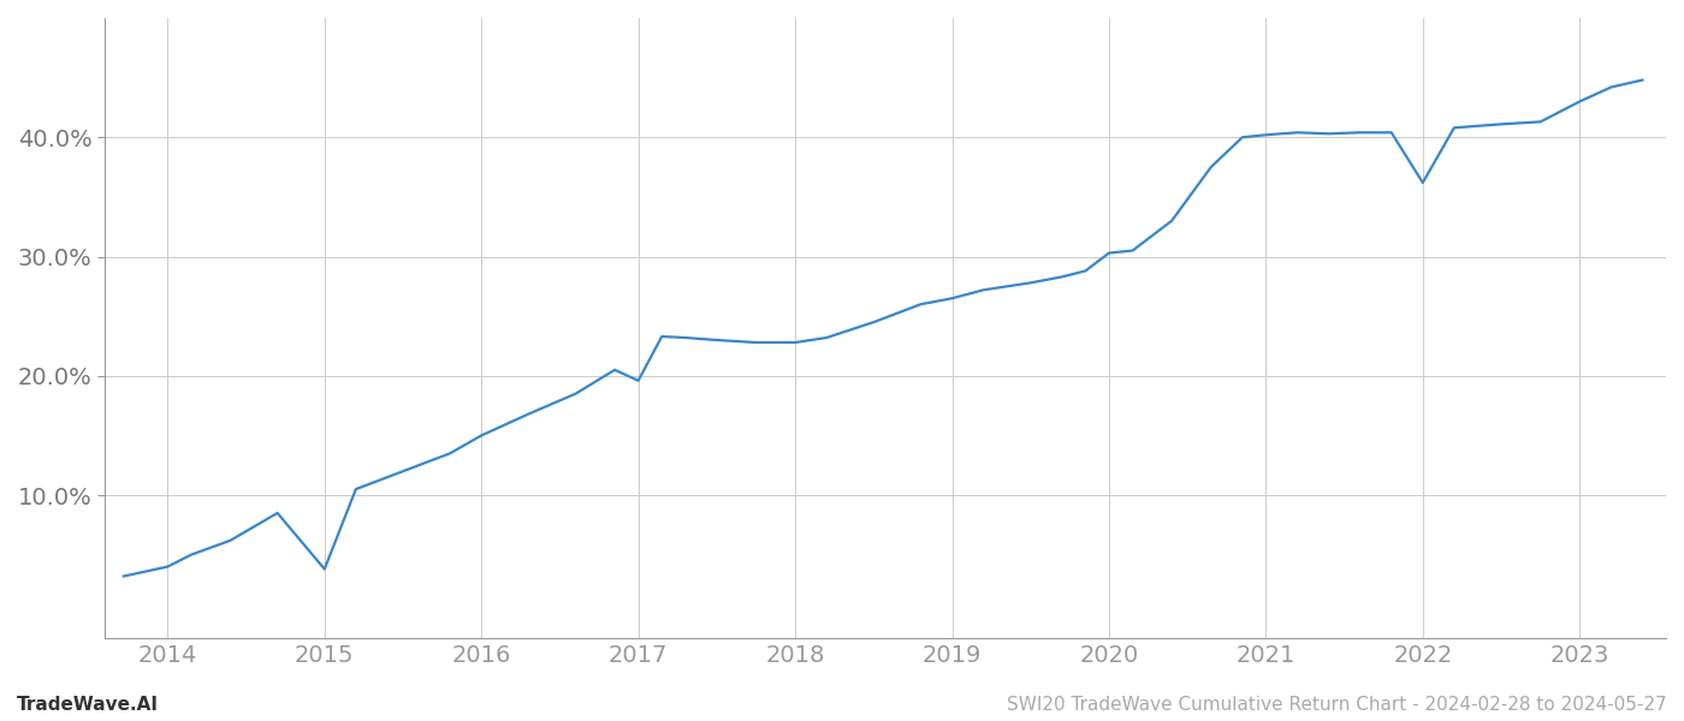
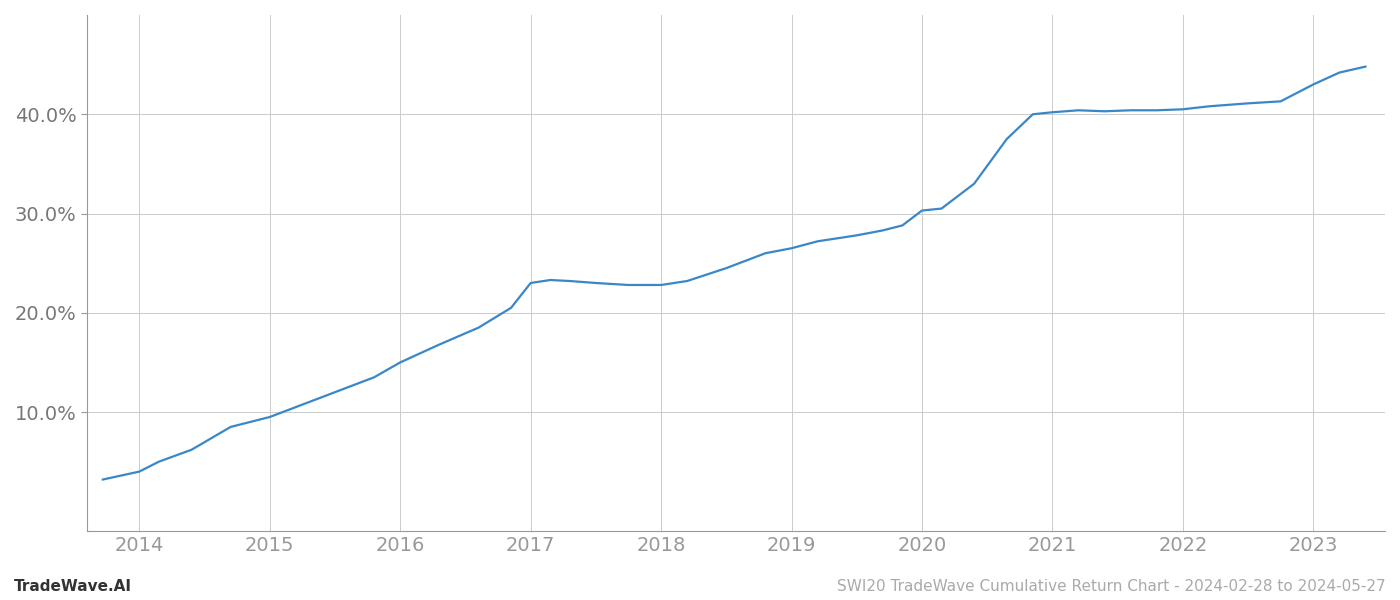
2015: 3.8% -> 9.5%
2017: 19.6% -> 23.0%
2022: 36.2% -> 40.5%
